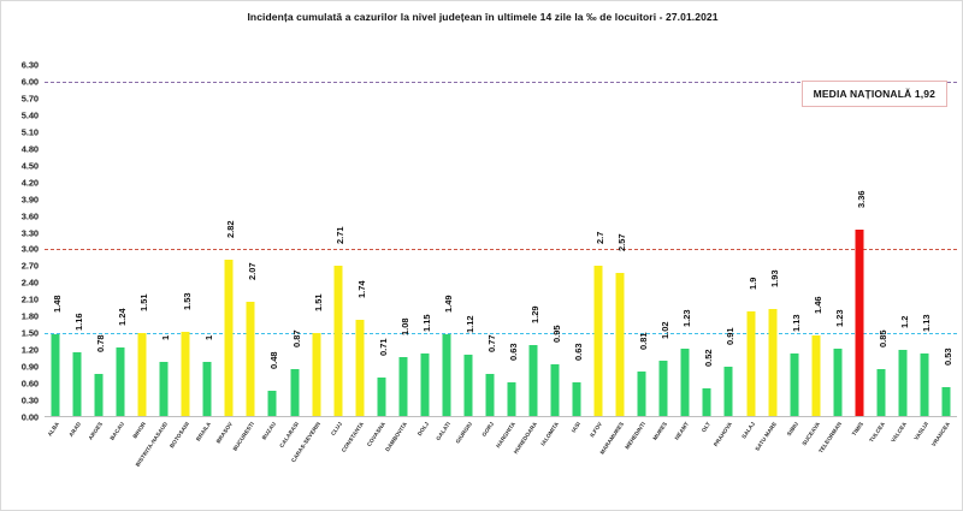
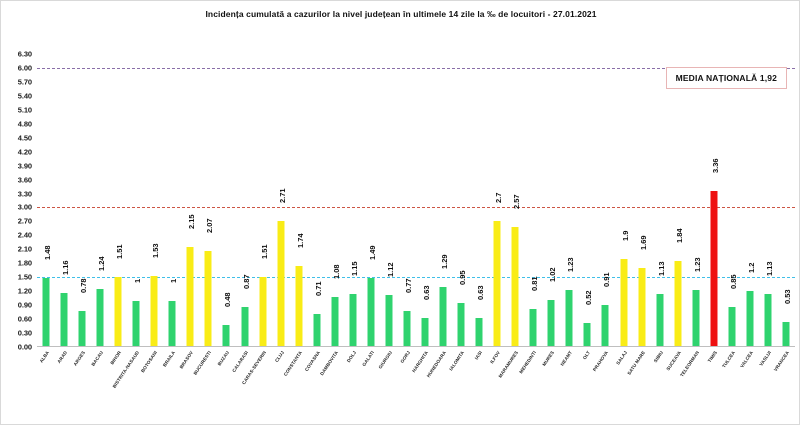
BRASOV: 2.82 -> 2.15
SATU MARE: 1.93 -> 1.69
SUCEAVA: 1.46 -> 1.84
